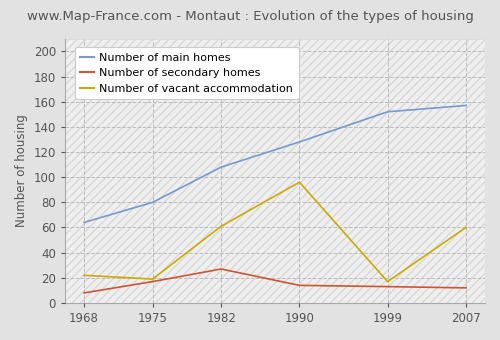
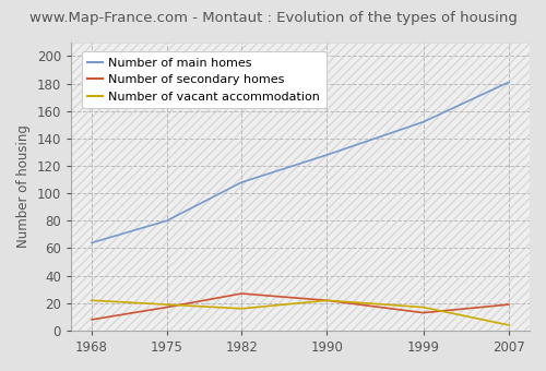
Number of vacant accommodation/1982: 61 -> 16
Number of secondary homes/1990: 14 -> 22
Number of vacant accommodation/1990: 96 -> 22
Number of main homes/2007: 157 -> 181
Number of secondary homes/2007: 12 -> 19
Number of vacant accommodation/2007: 60 -> 4
